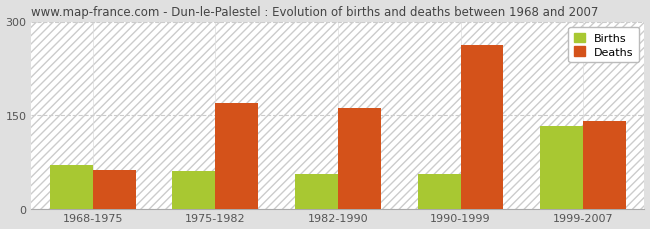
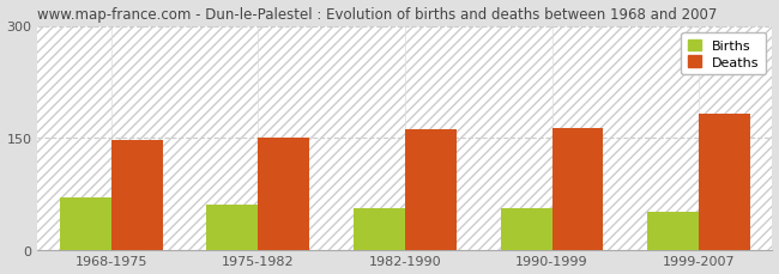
Deaths/1968-1975: 62 -> 147
Deaths/1975-1982: 170 -> 150
Deaths/1990-1999: 262 -> 163
Births/1999-2007: 132 -> 50
Deaths/1999-2007: 140 -> 182
